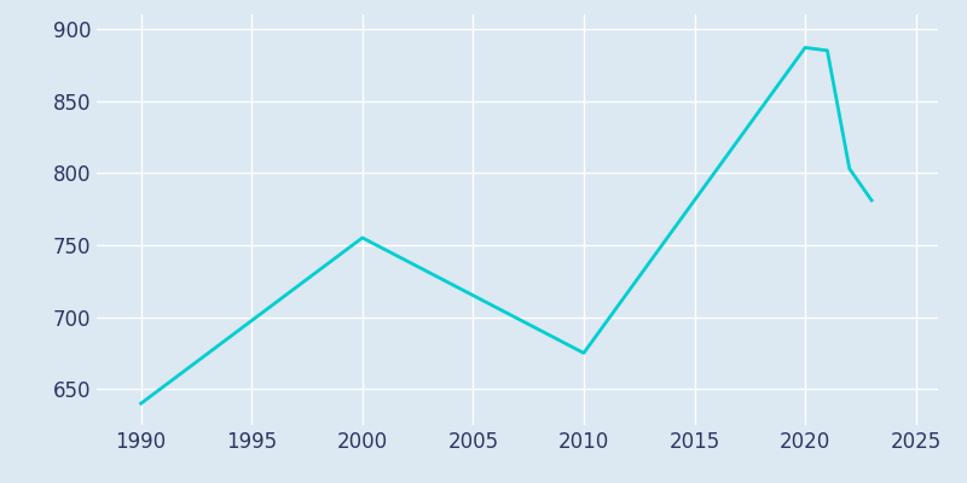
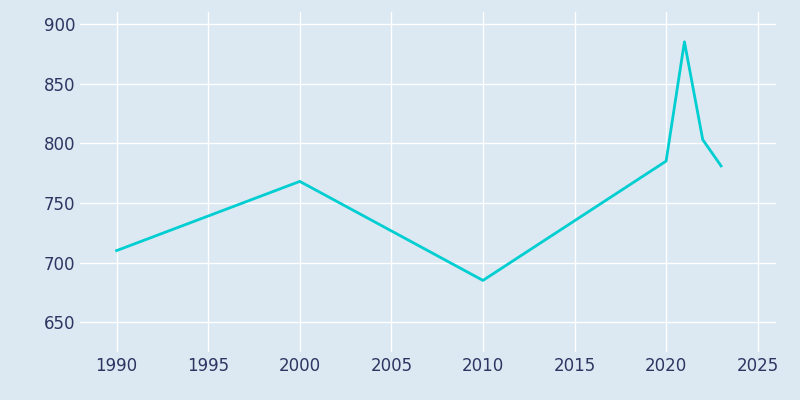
1990: 640 -> 710
2000: 755 -> 768
2010: 675 -> 685
2020: 887 -> 785
